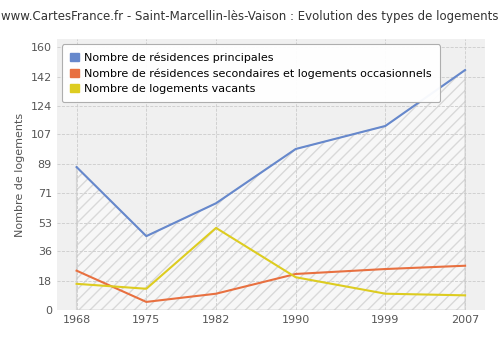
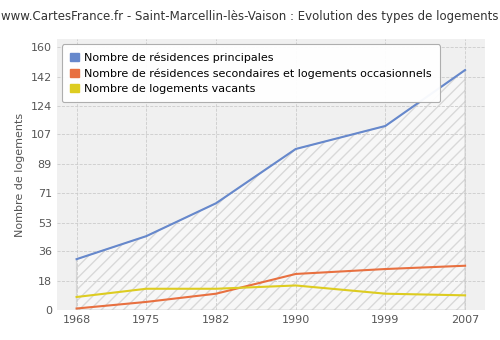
Nombre de résidences principales/1968: 87 -> 31
Nombre de résidences secondaires et logements occasionnels/1968: 24 -> 1
Nombre de logements vacants/1968: 16 -> 8
Nombre de logements vacants/1982: 50 -> 13
Nombre de logements vacants/1990: 20 -> 15
